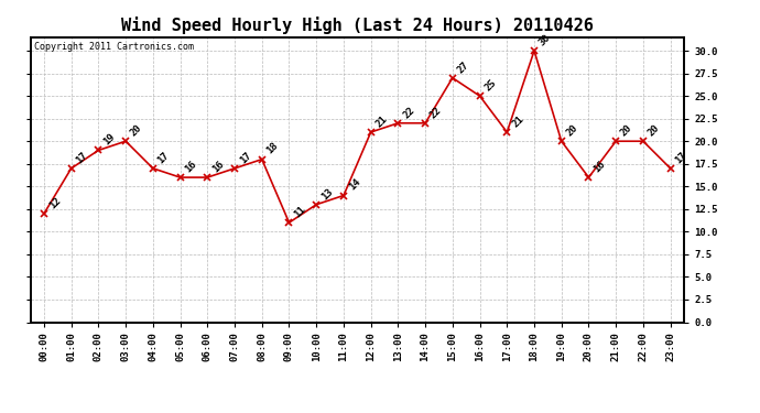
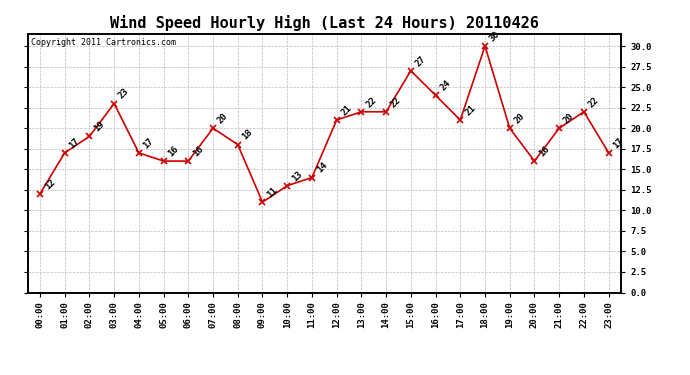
03:00: 20 -> 23
07:00: 17 -> 20
16:00: 25 -> 24
22:00: 20 -> 22
